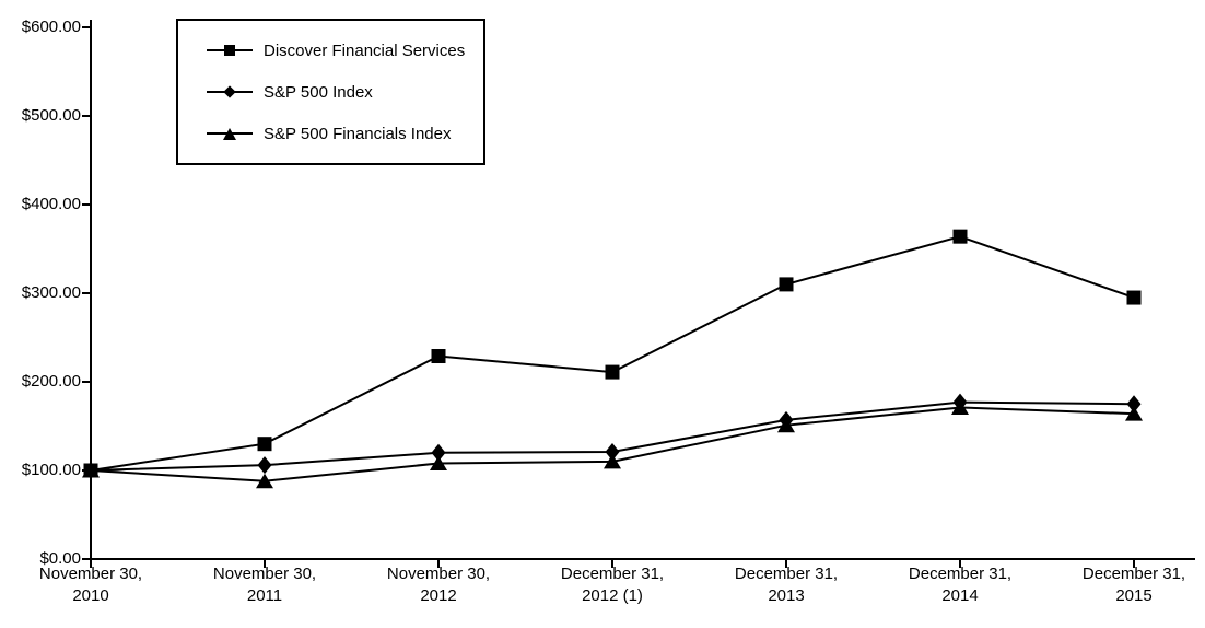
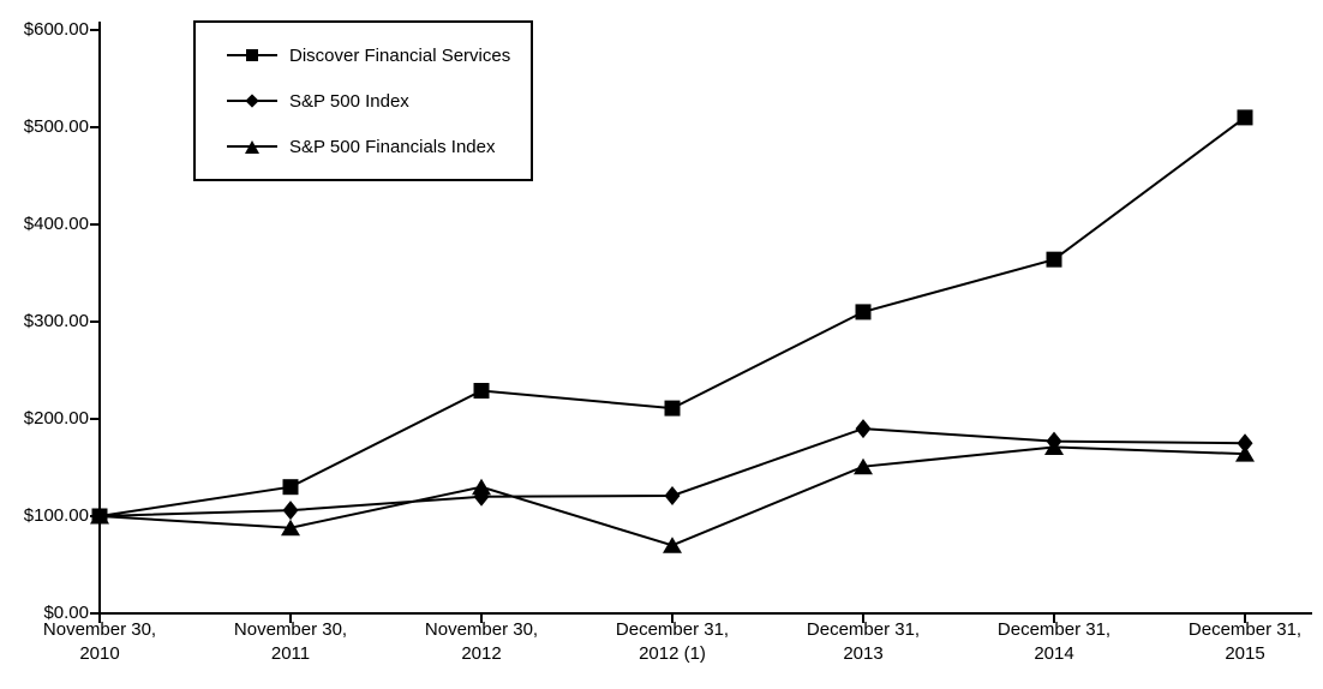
S&P 500 Financials Index/November 30, 2012: $110 -> $130
S&P 500 Financials Index/December 31, 2012 (1): $110 -> $70
S&P 500 Index/December 31, 2013: $160 -> $190
Discover Financial Services/December 31, 2015: $300 -> $510
